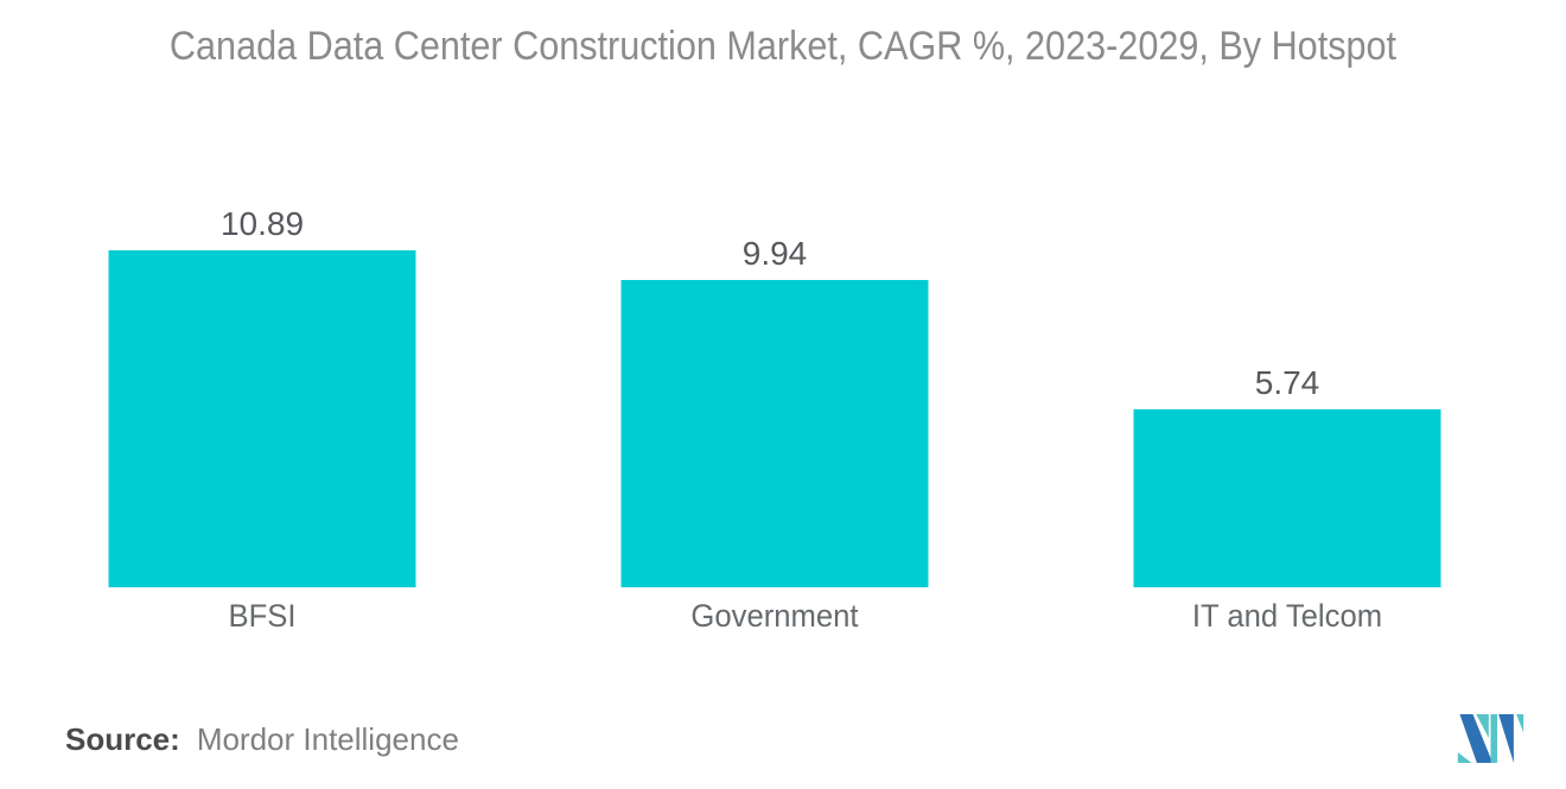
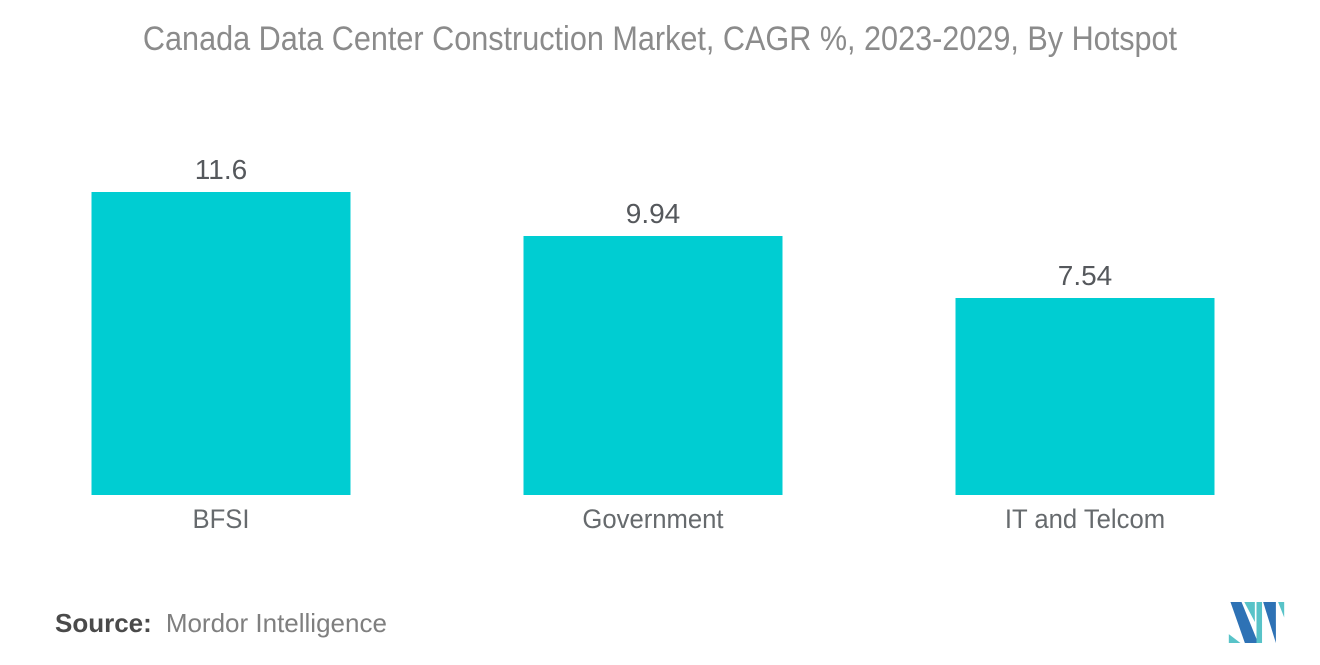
BFSI: 10.89 -> 11.6
IT and Telcom: 5.74 -> 7.54
